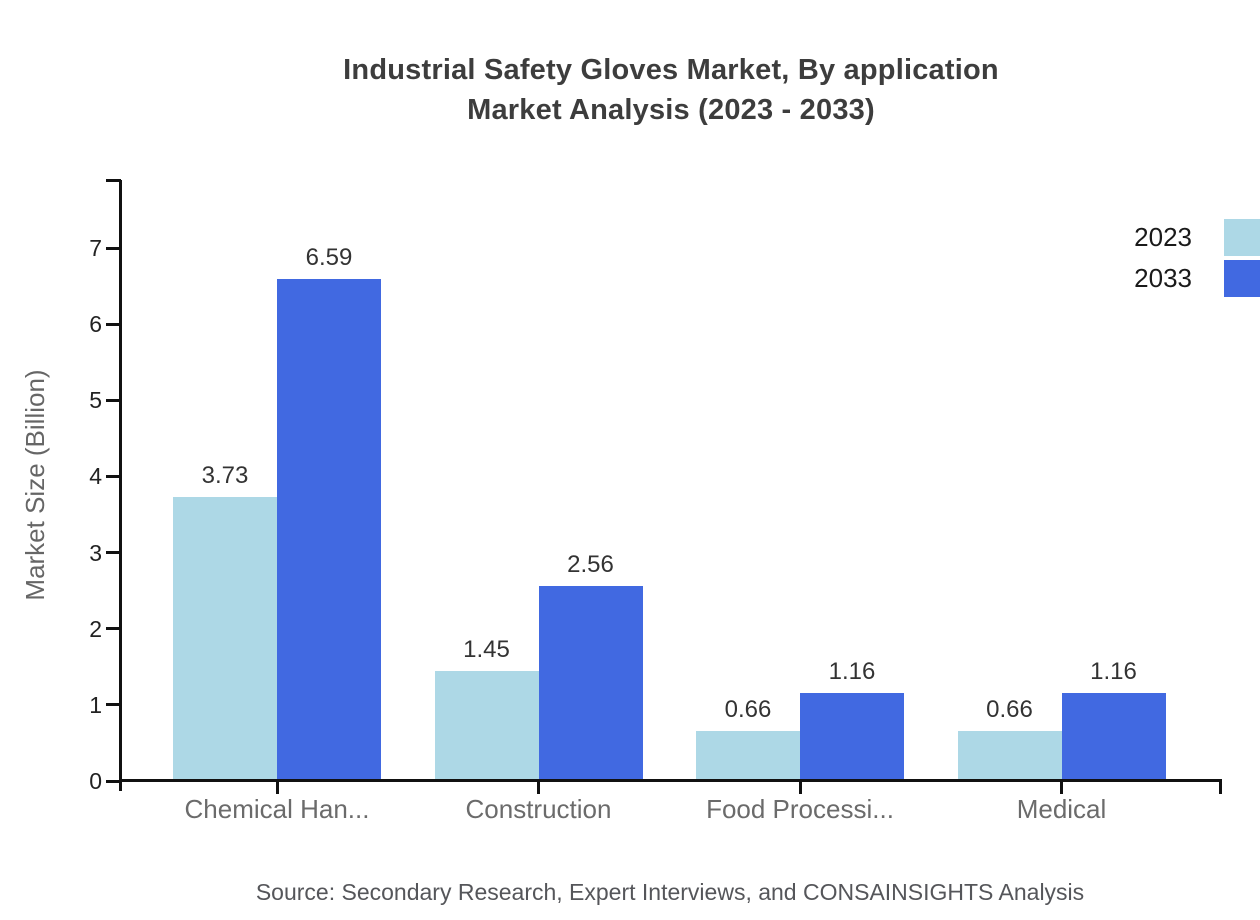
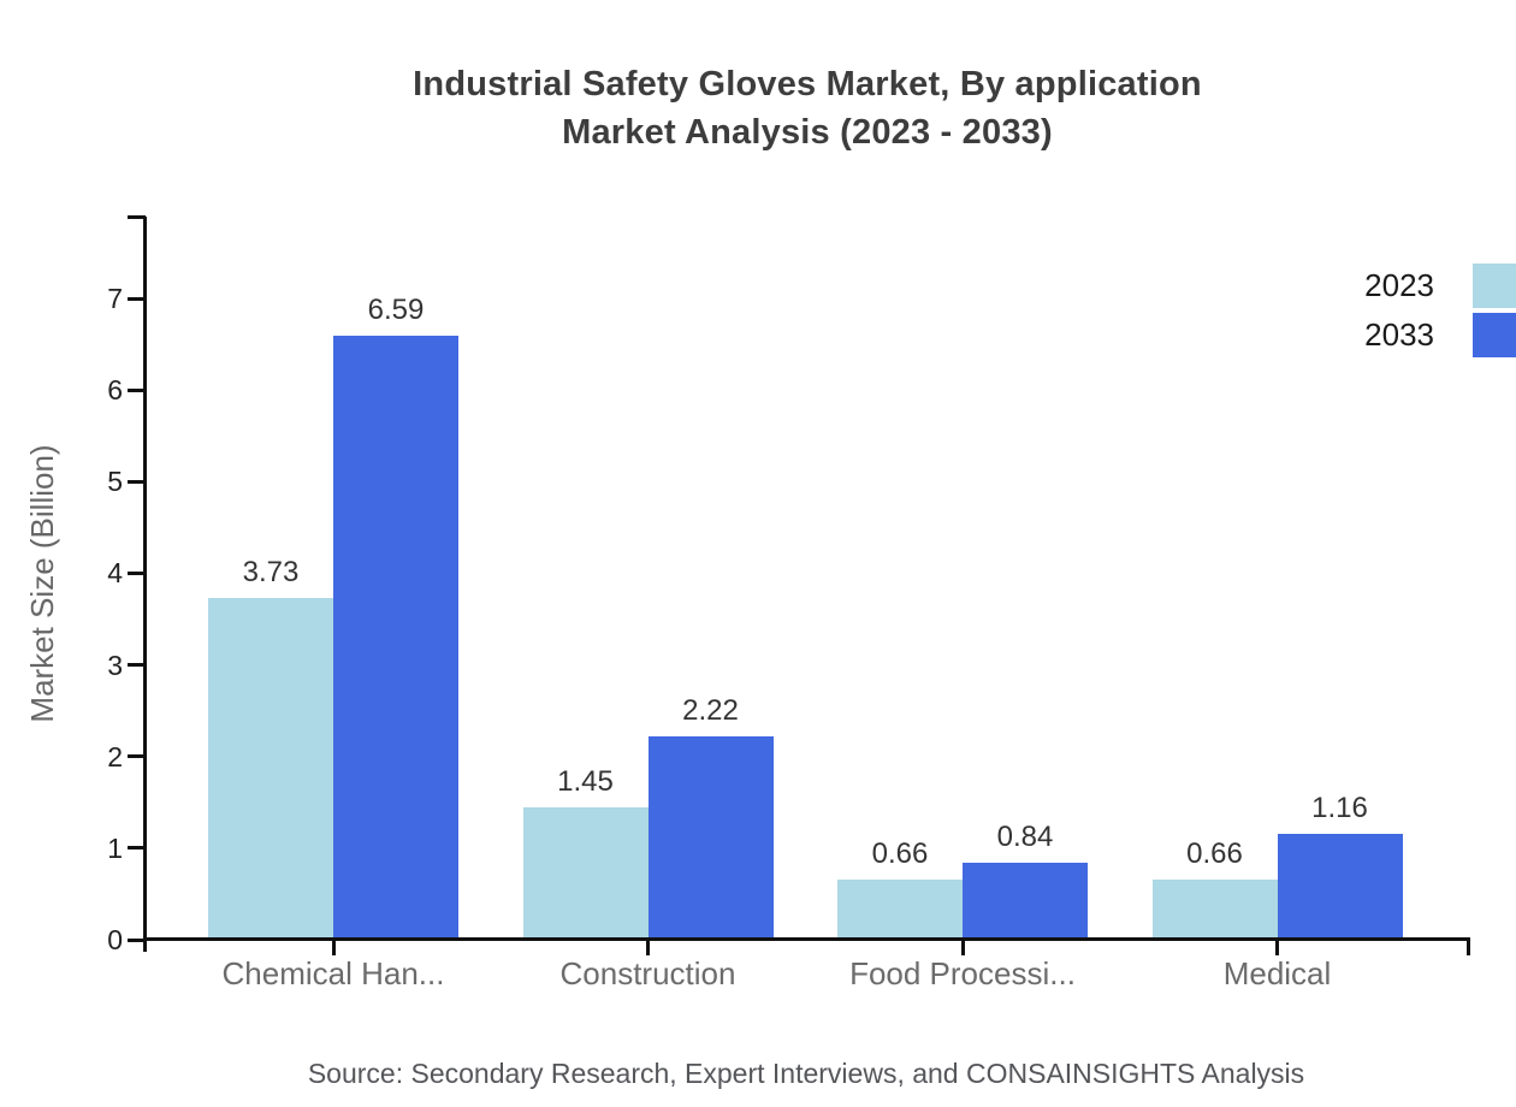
2033/Construction: 2.56 -> 2.22
2033/Food Processi...: 1.16 -> 0.84
